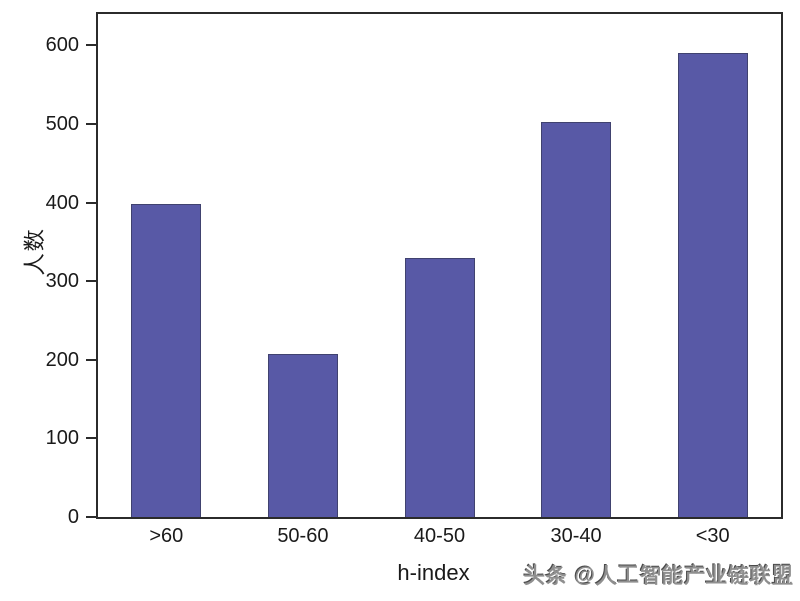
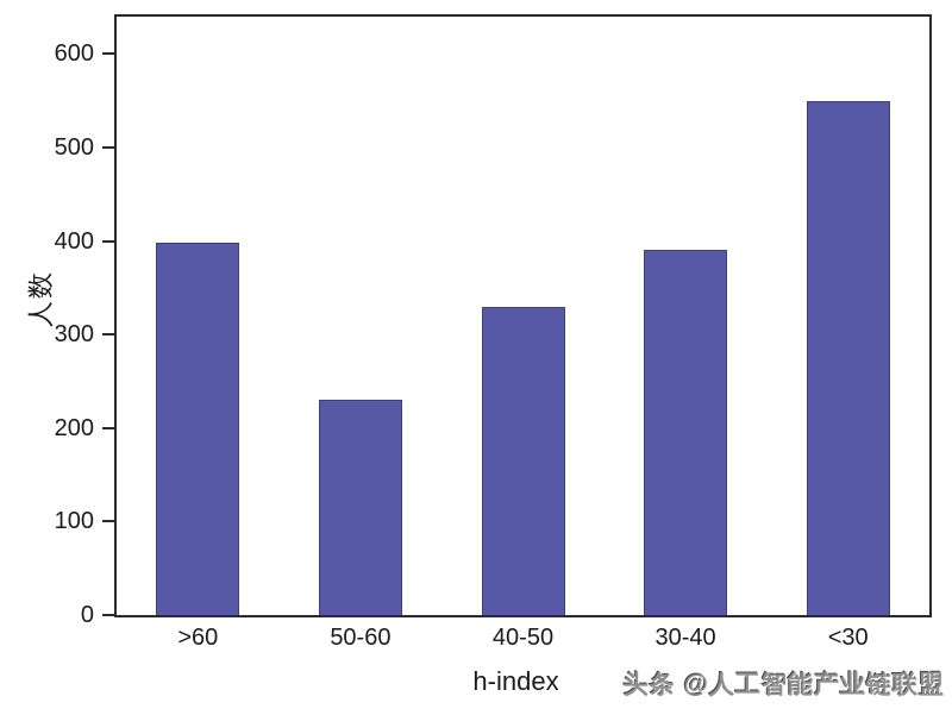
50-60: 210 -> 230
30-40: 500 -> 390
<30: 590 -> 550
